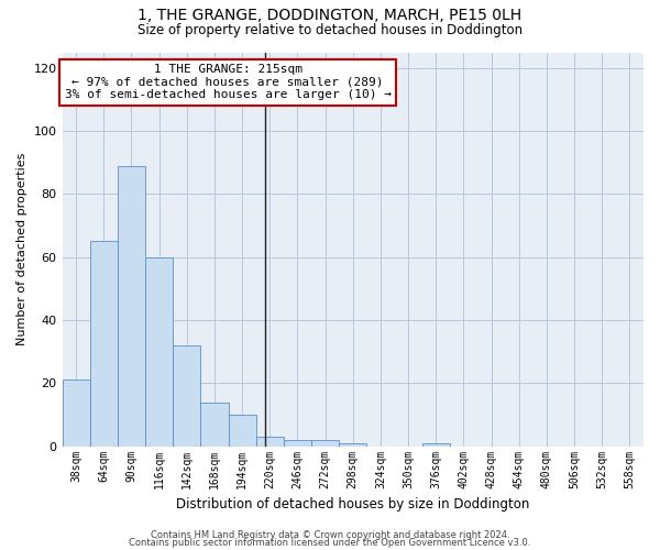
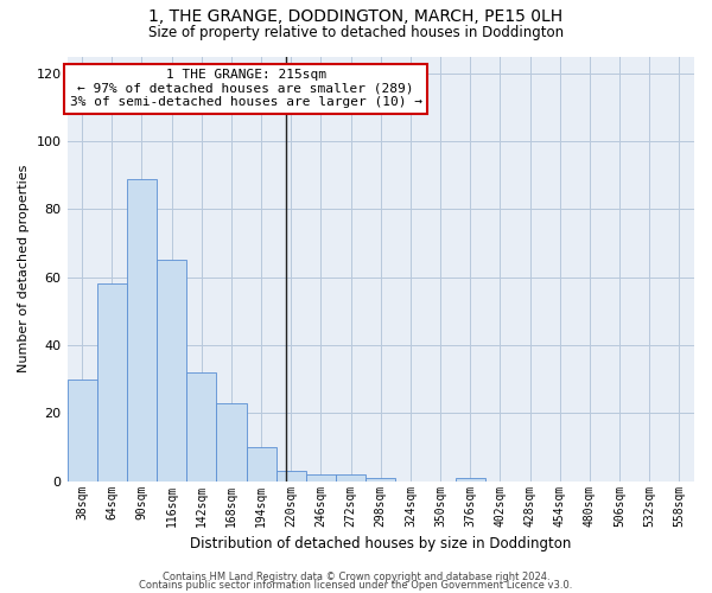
38sqm: 21 -> 30
64sqm: 65 -> 58
116sqm: 60 -> 65
168sqm: 14 -> 23
